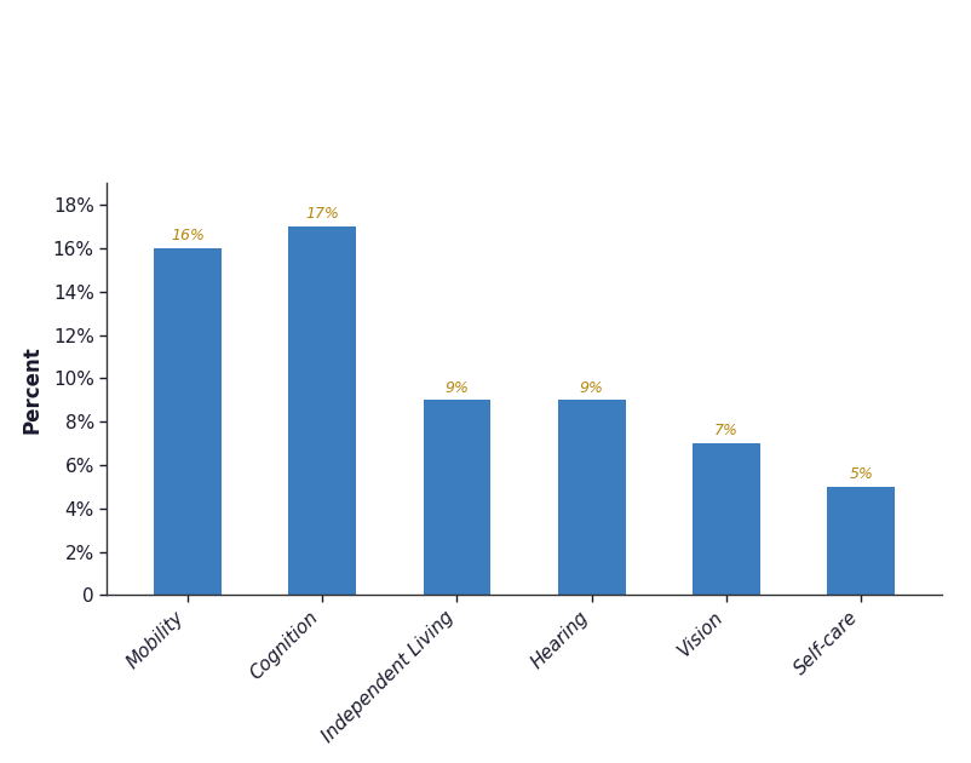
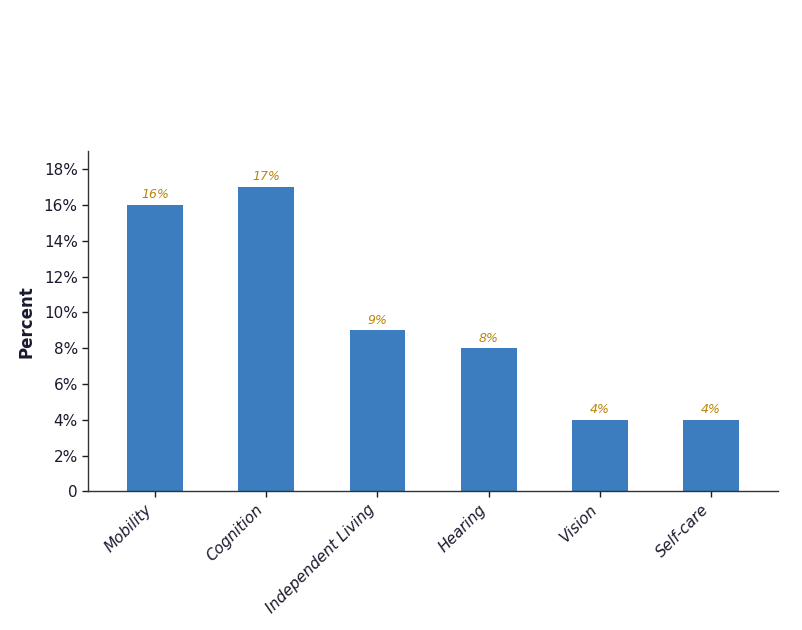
Hearing: 9% -> 8%
Vision: 7% -> 4%
Self-care: 5% -> 4%
